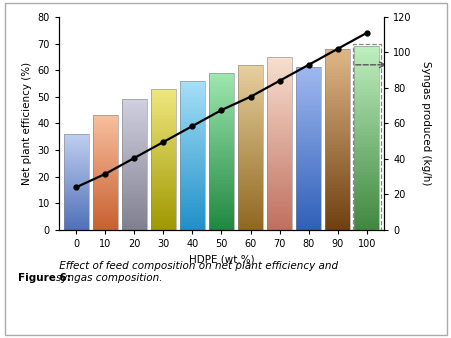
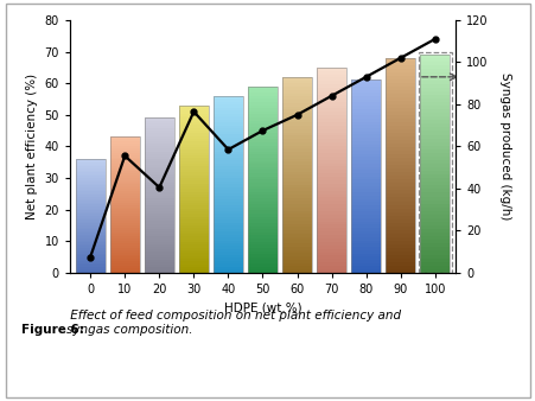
0: 16 -> 5
10: 21 -> 37
30: 33 -> 51
